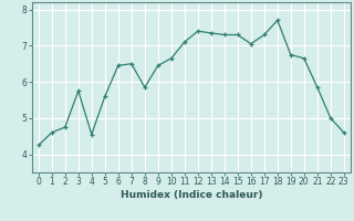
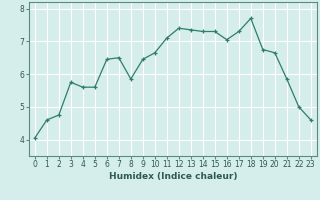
0: 4.25 -> 4.05
4: 4.55 -> 5.60
